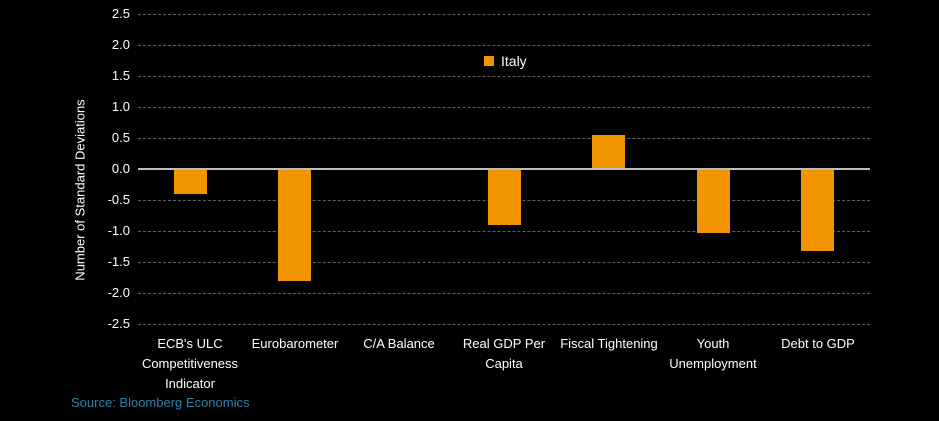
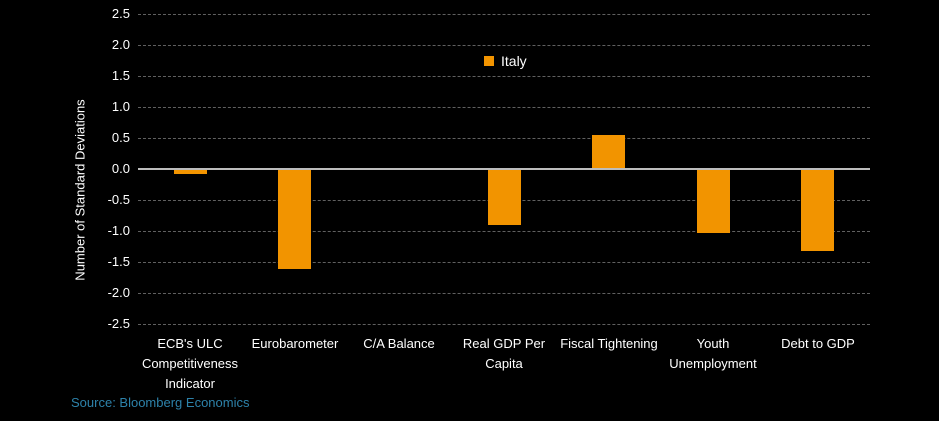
ECB's ULC Competitiveness Indicator: -0.4 -> -0.1
Eurobarometer: -1.8 -> -1.6
